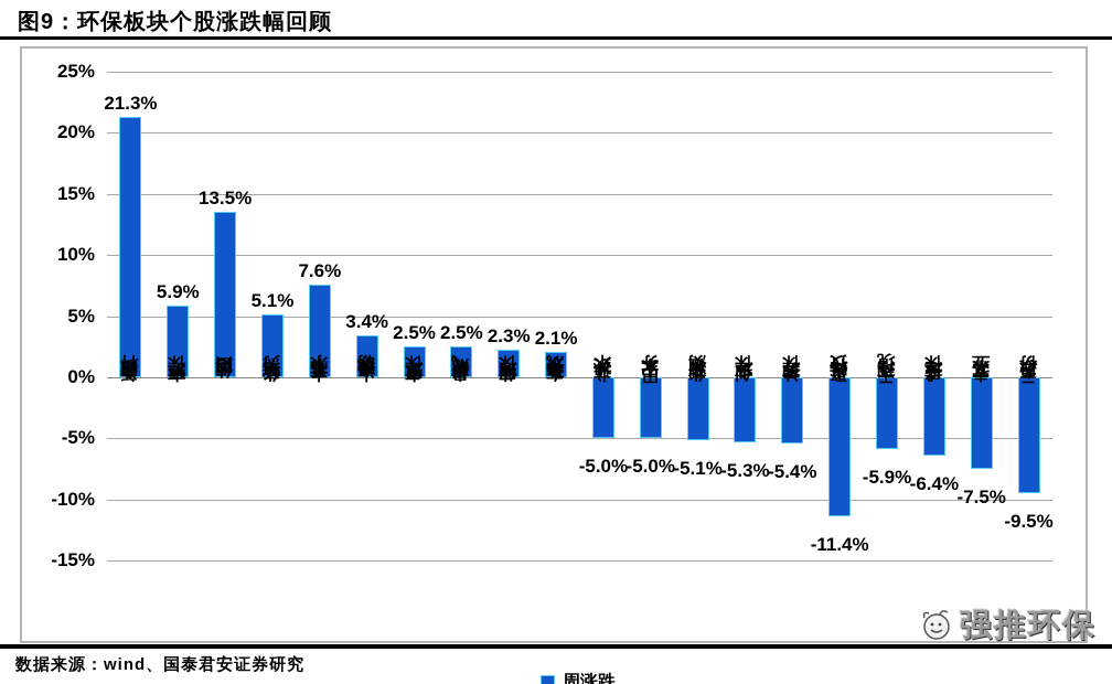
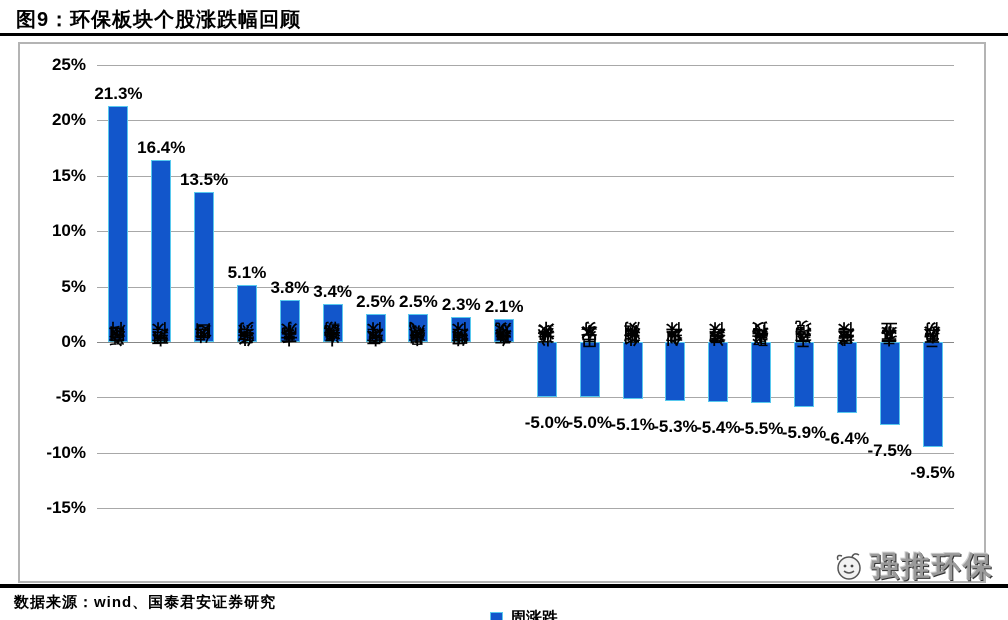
中环环保: 5.9% -> 16.4%
大禹节水: 7.6% -> 3.8%
聚光科技: -11.4% -> -5.5%
